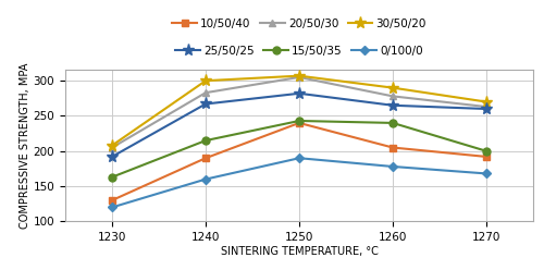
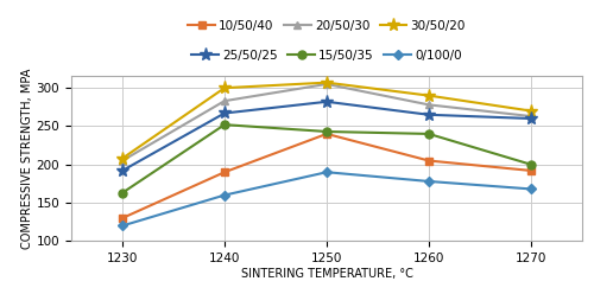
15/50/35/1240: 215 -> 252
